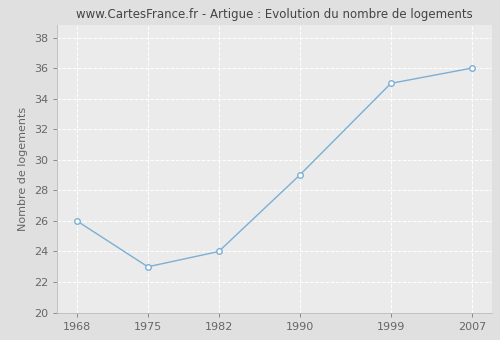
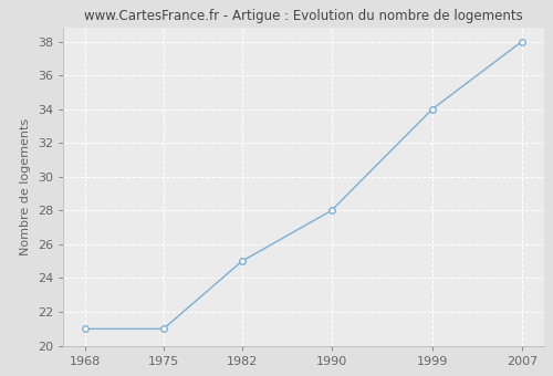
1968: 26 -> 21
1975: 23 -> 21
1982: 24 -> 25
1990: 29 -> 28
1999: 35 -> 34
2007: 36 -> 38
